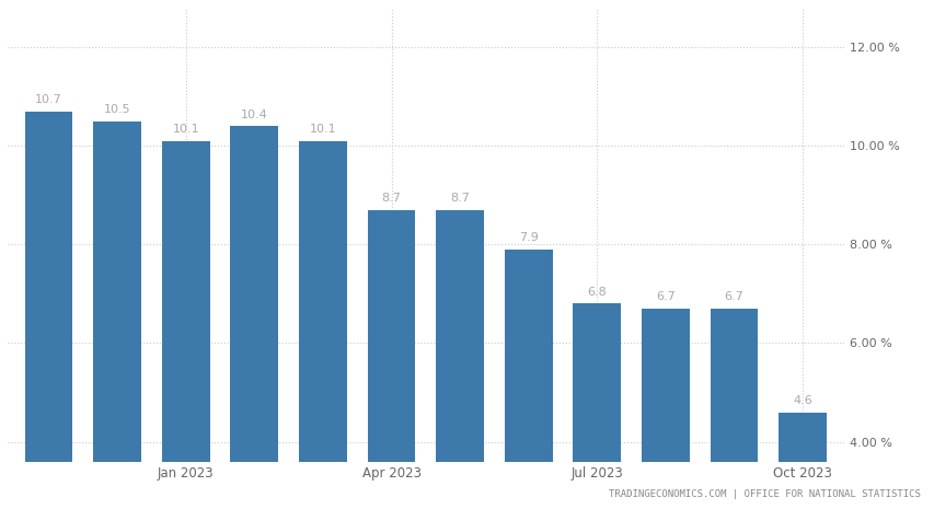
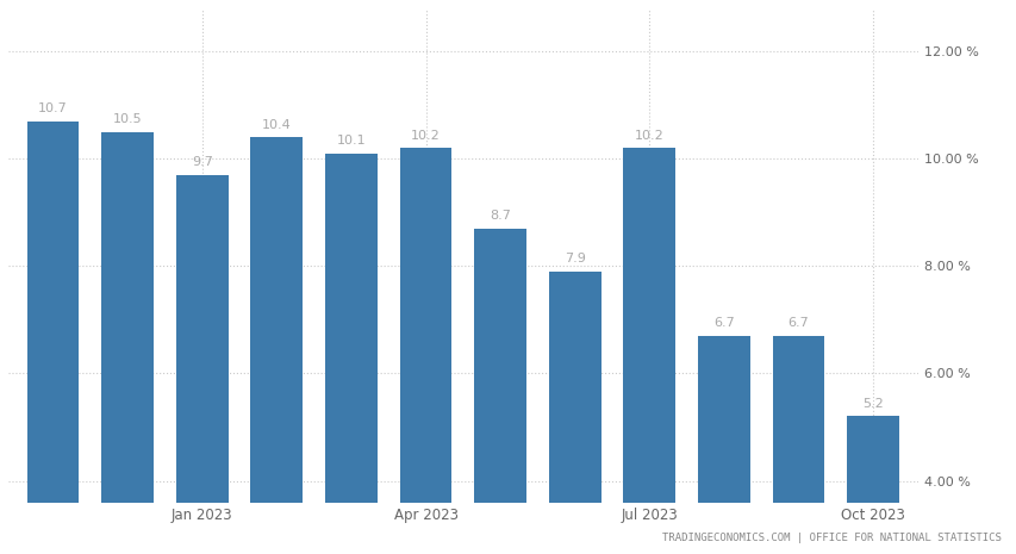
Jan 2023: 10.1 -> 9.7
Apr 2023: 8.7 -> 10.2
Jul 2023: 6.8 -> 10.2
Oct 2023: 4.6 -> 5.2
